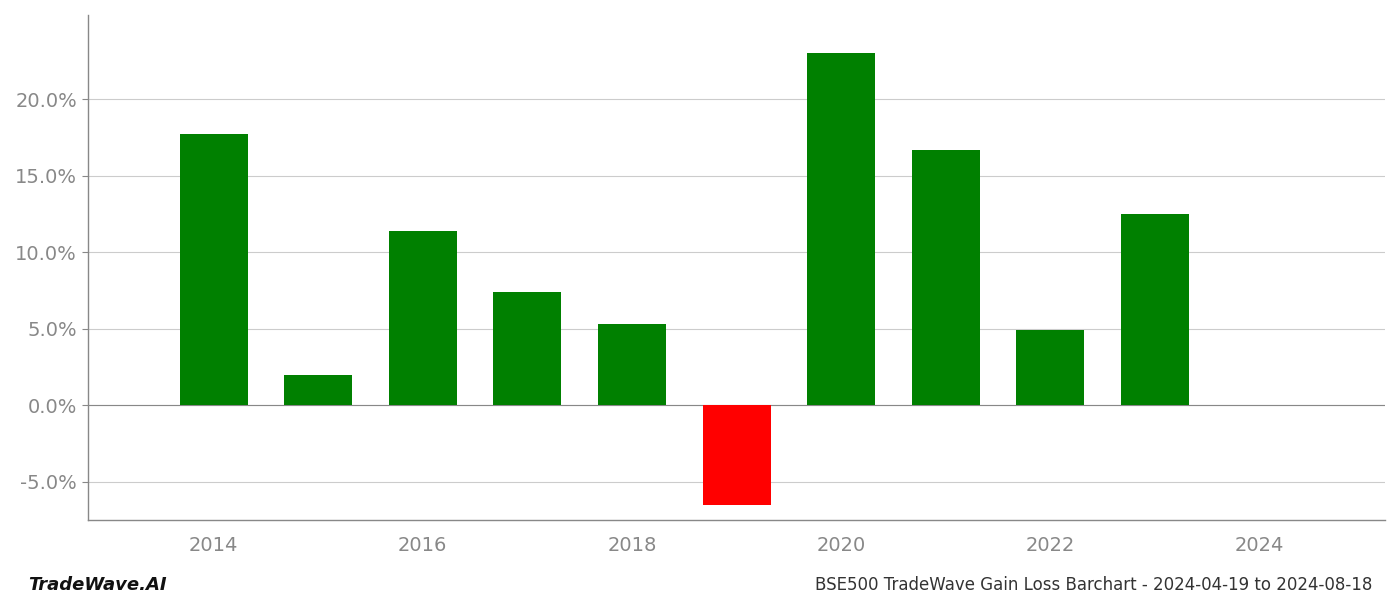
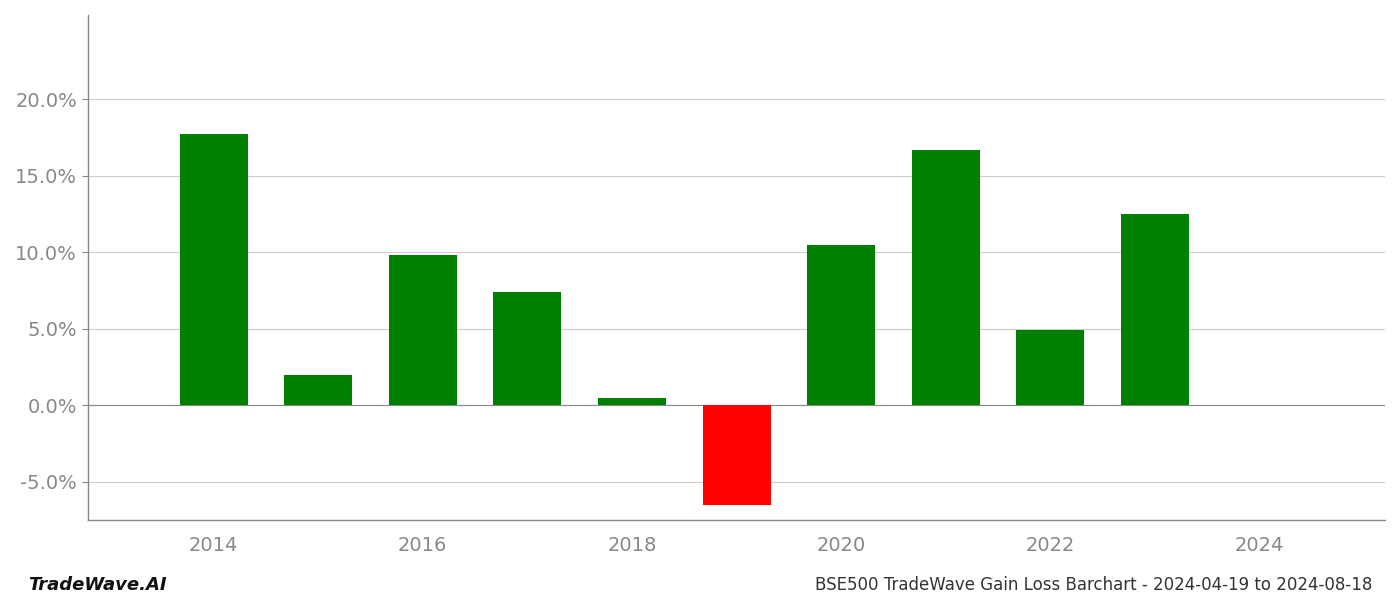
2016: 11.4% -> 9.8%
2018: 5.3% -> 0.5%
2020: 23.0% -> 10.5%
